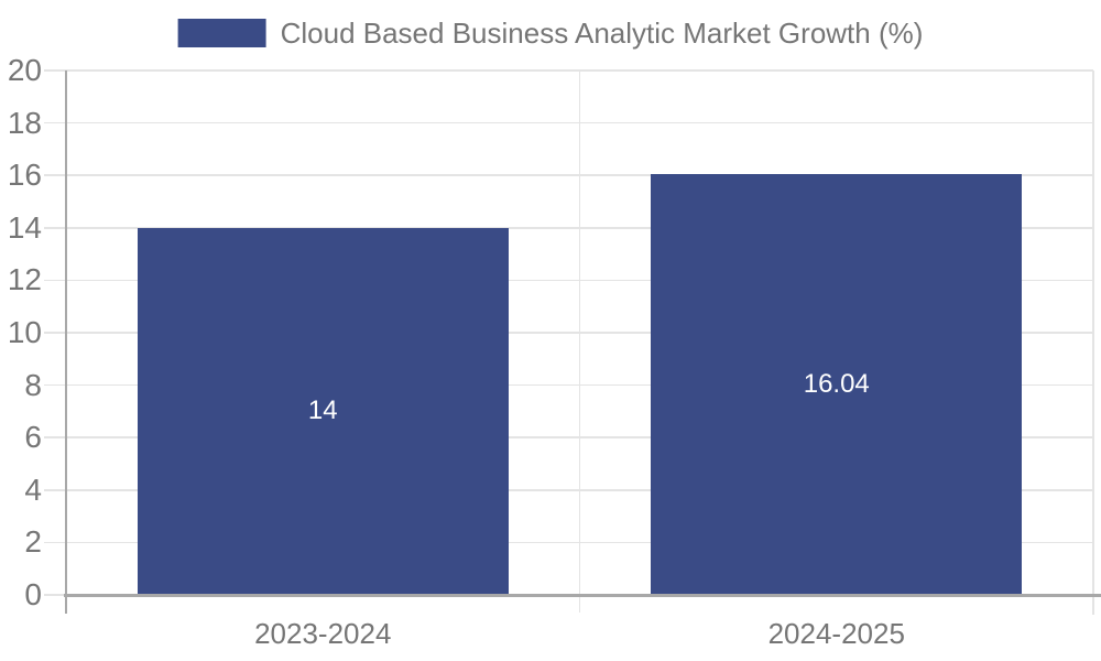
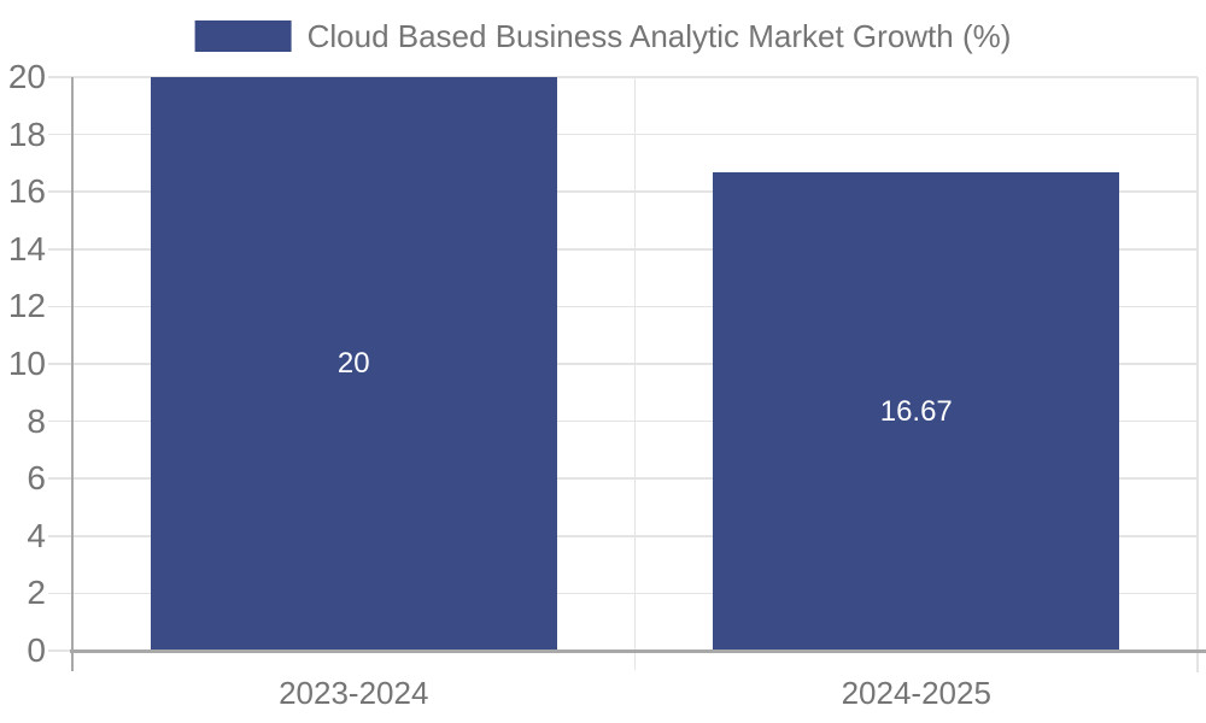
2023-2024: 14 -> 20
2024-2025: 16.04 -> 16.67
